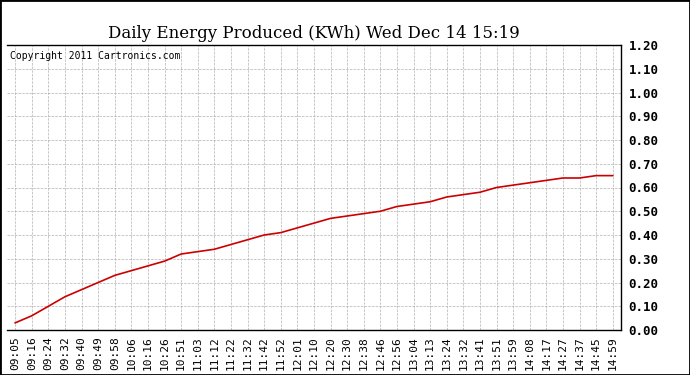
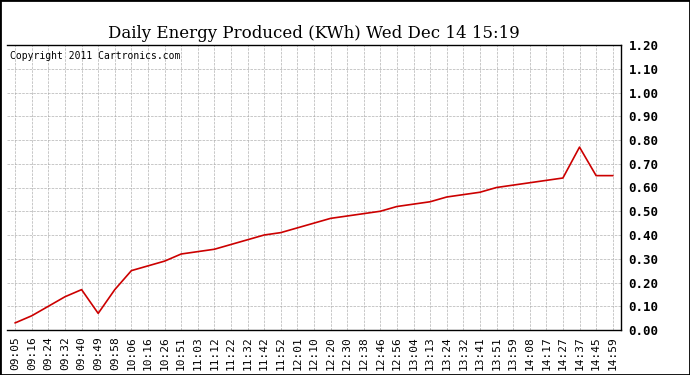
09:49: 0.20 -> 0.07
09:58: 0.23 -> 0.17
14:37: 0.64 -> 0.77
